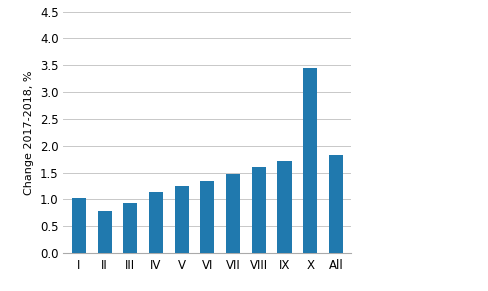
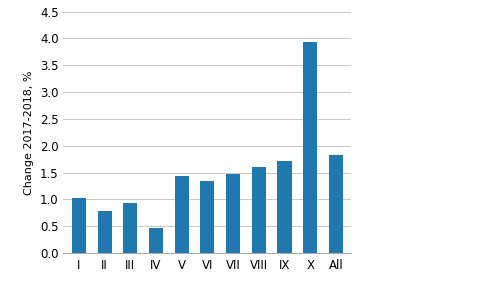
IV: 1.14 -> 0.46
V: 1.25 -> 1.44
X: 3.45 -> 3.94
